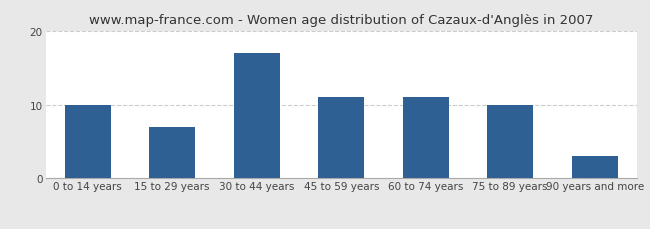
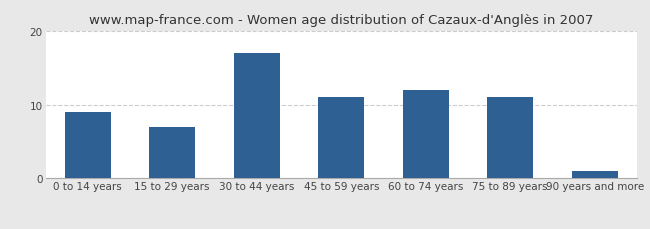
0 to 14 years: 10 -> 9
60 to 74 years: 11 -> 12
75 to 89 years: 10 -> 11
90 years and more: 3 -> 1
